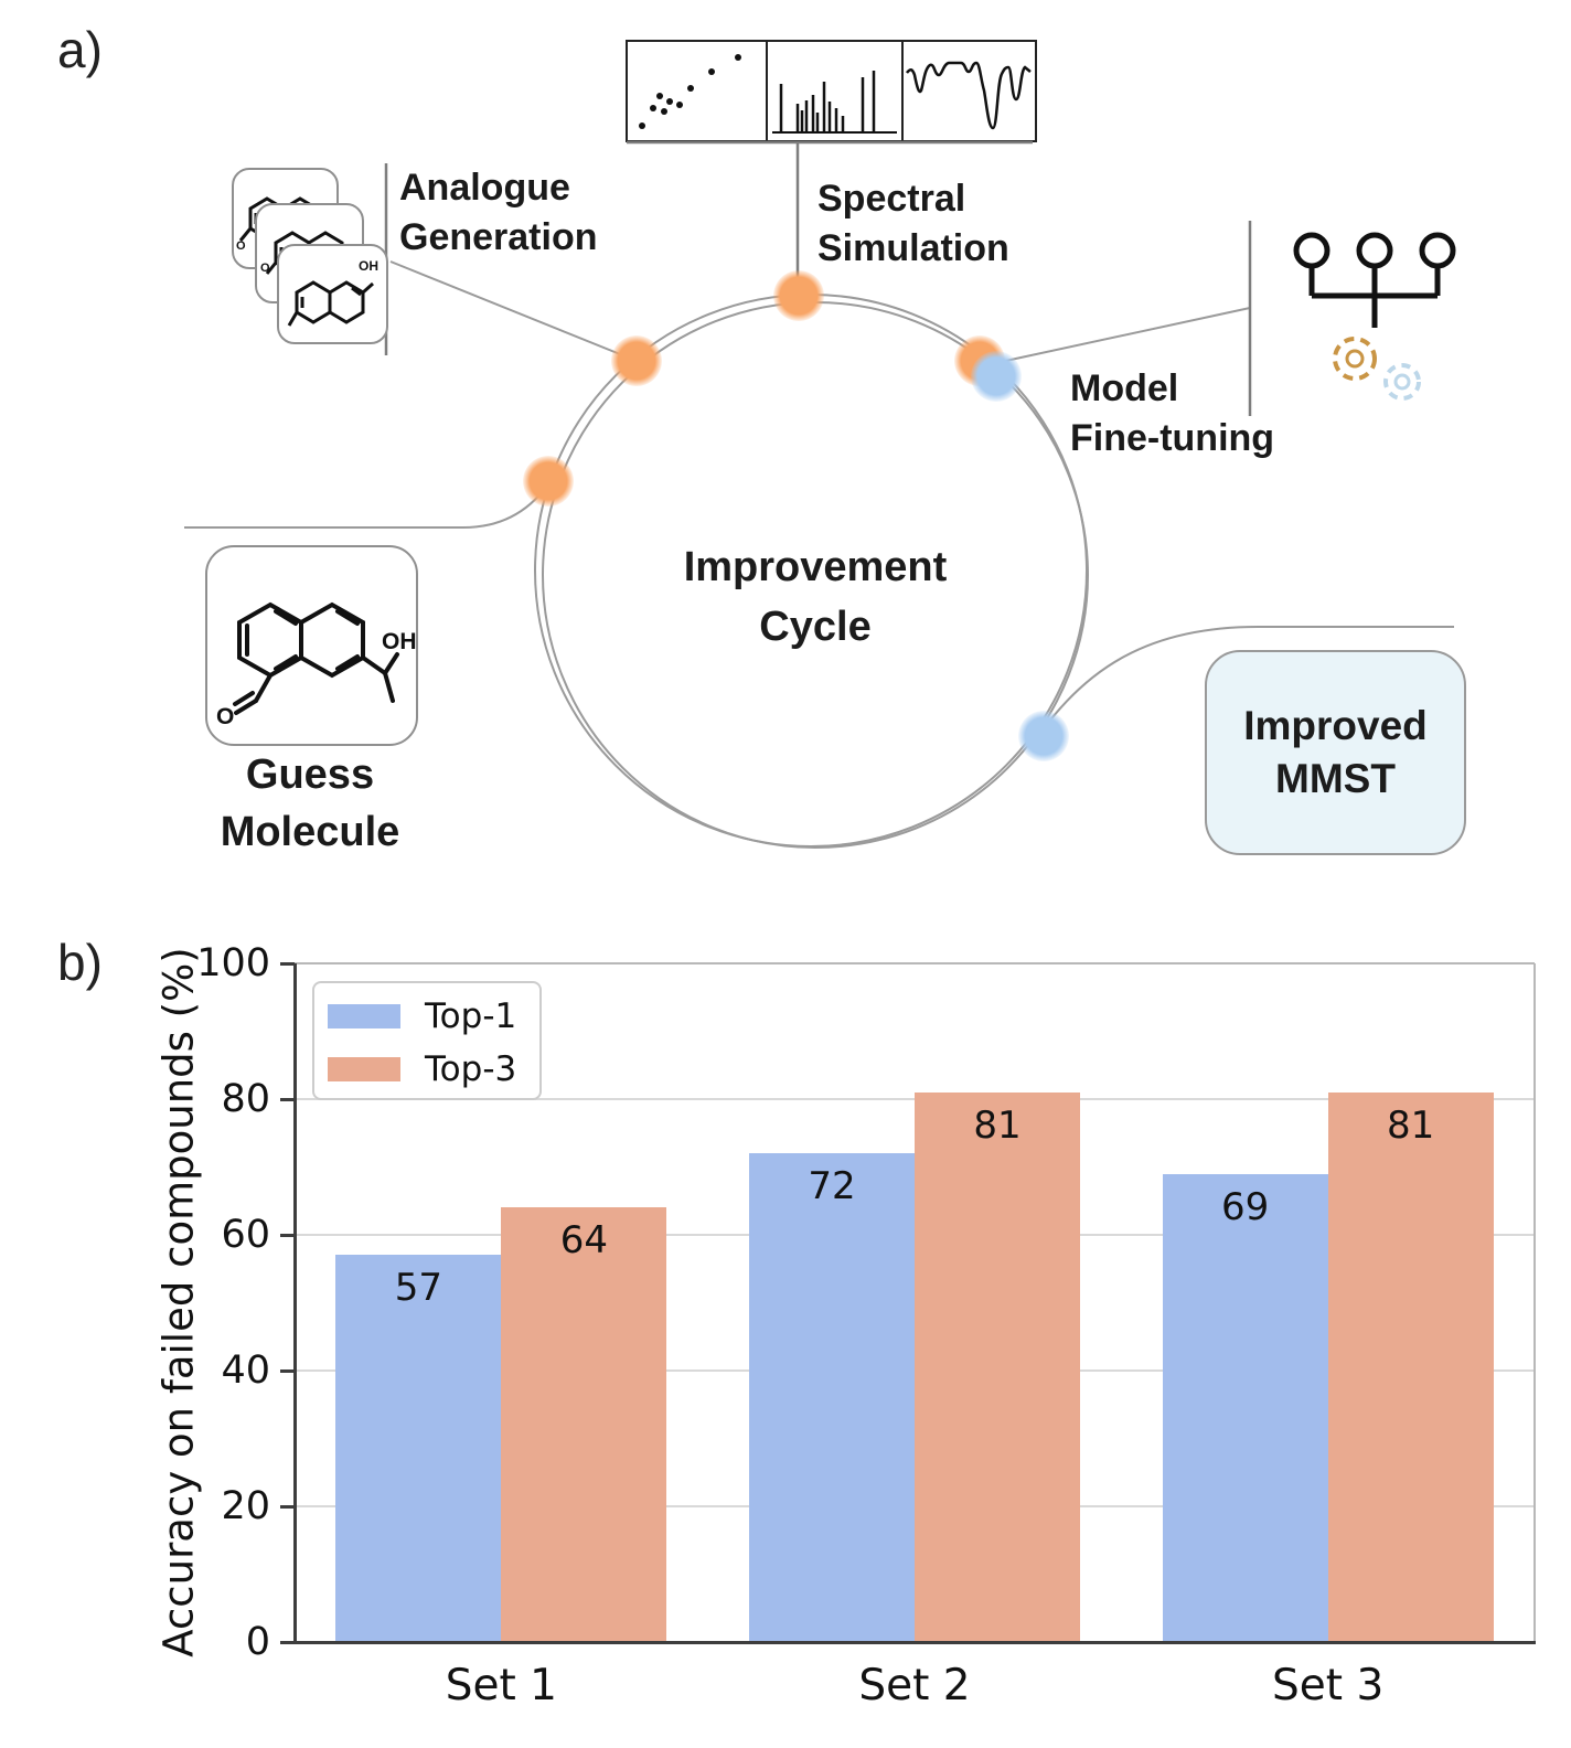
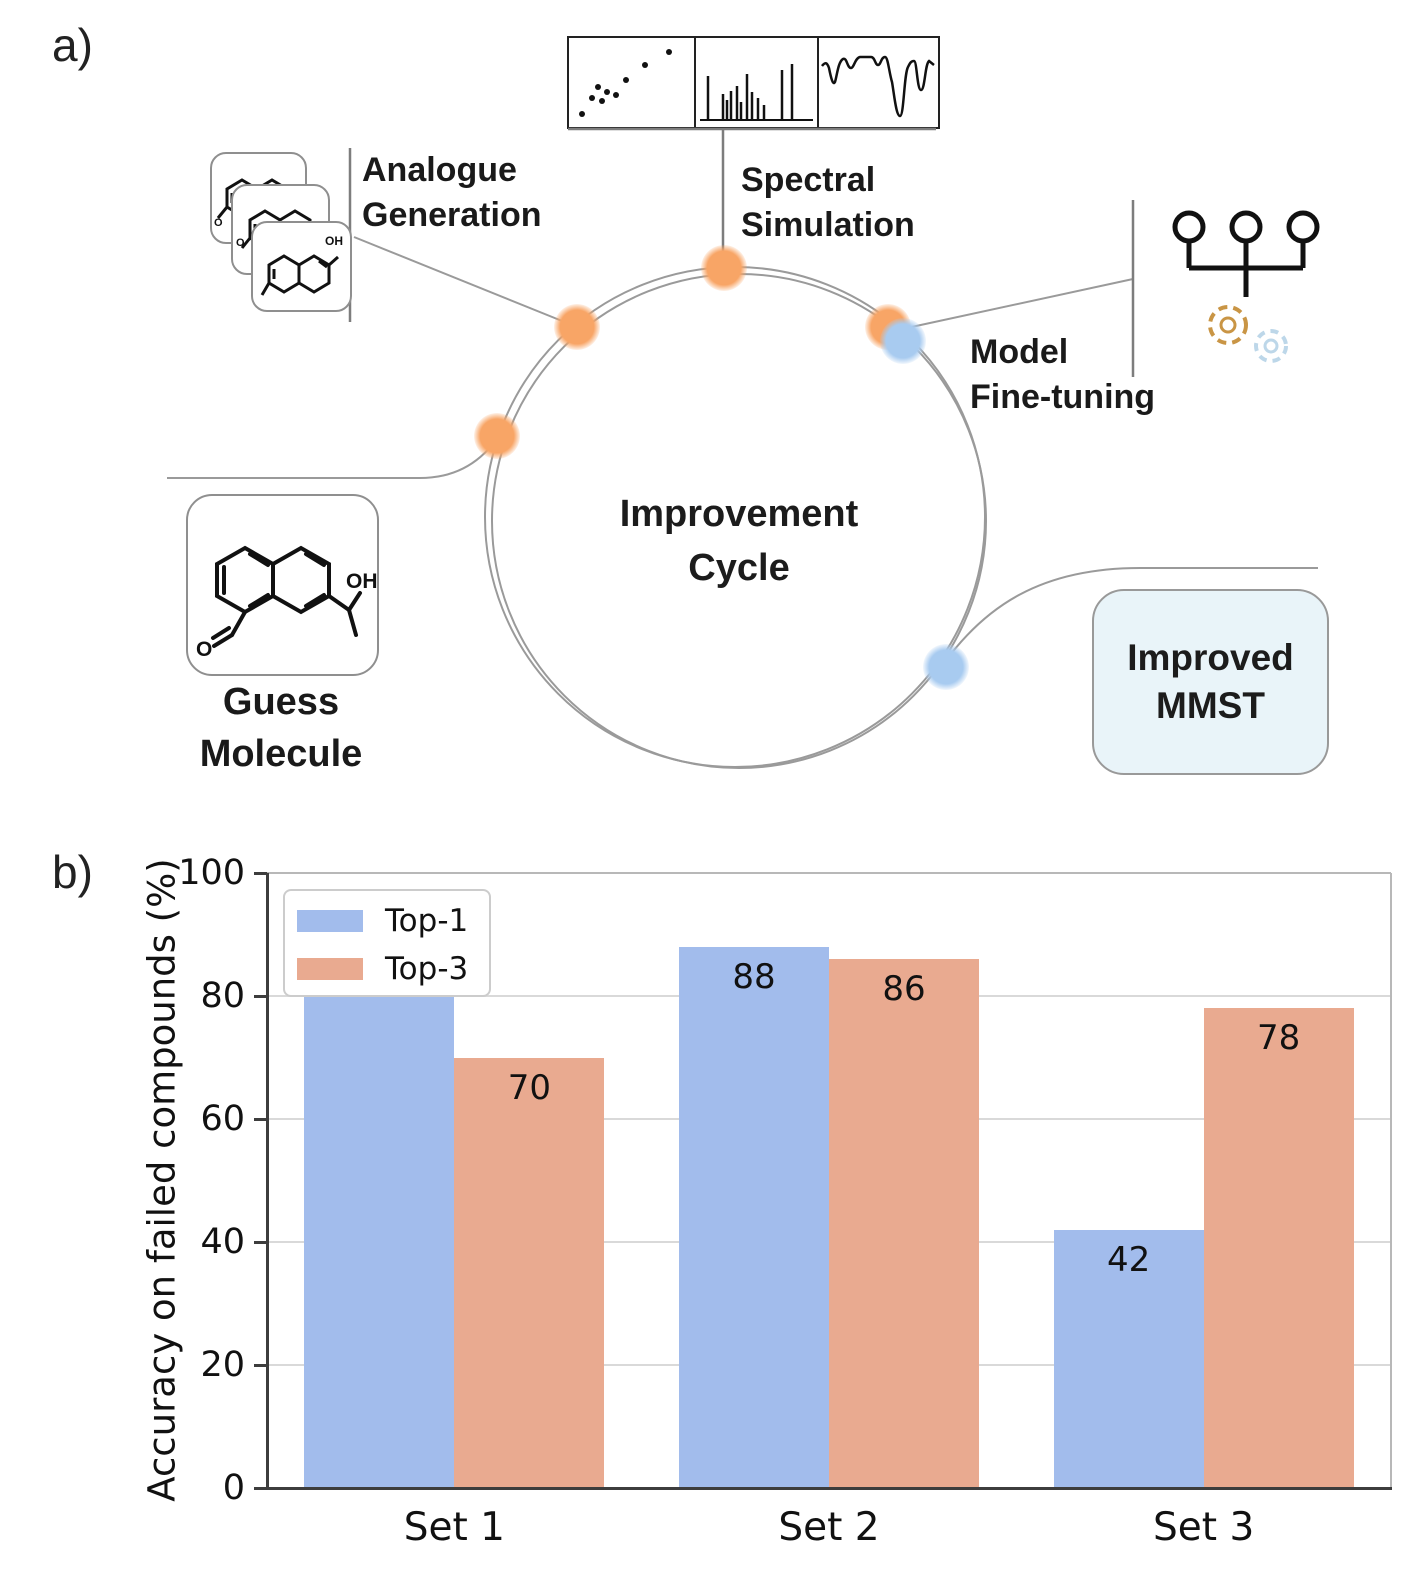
Top-1/Set 1: 57 -> 95
Top-3/Set 1: 64 -> 70
Top-1/Set 2: 72 -> 88
Top-3/Set 2: 81 -> 86
Top-1/Set 3: 69 -> 42
Top-3/Set 3: 81 -> 78
